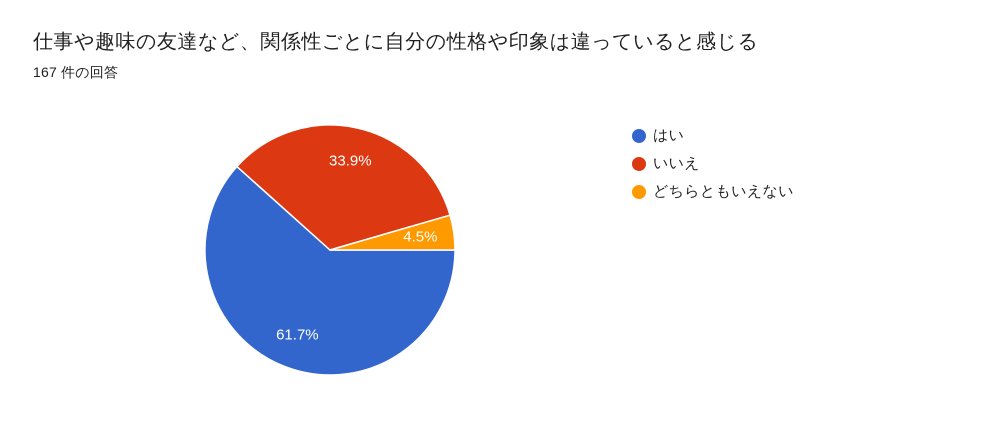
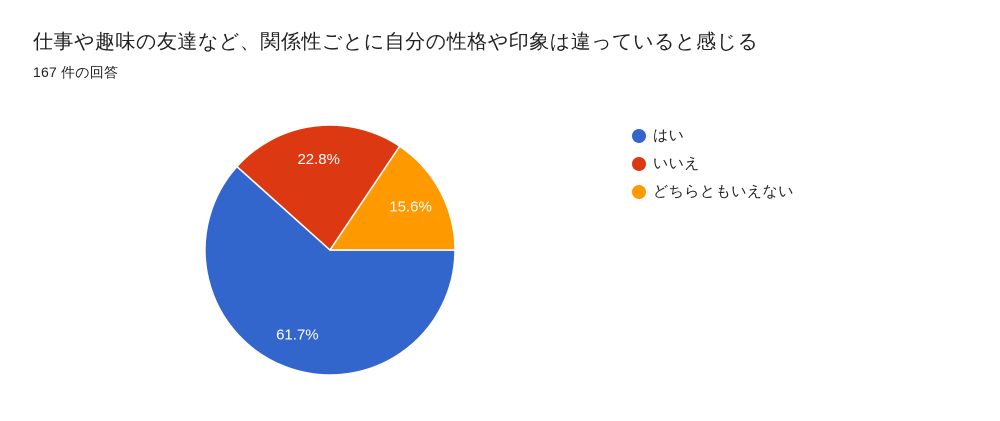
いいえ: 33.9% -> 22.8%
どちらともいえない: 4.5% -> 15.6%
